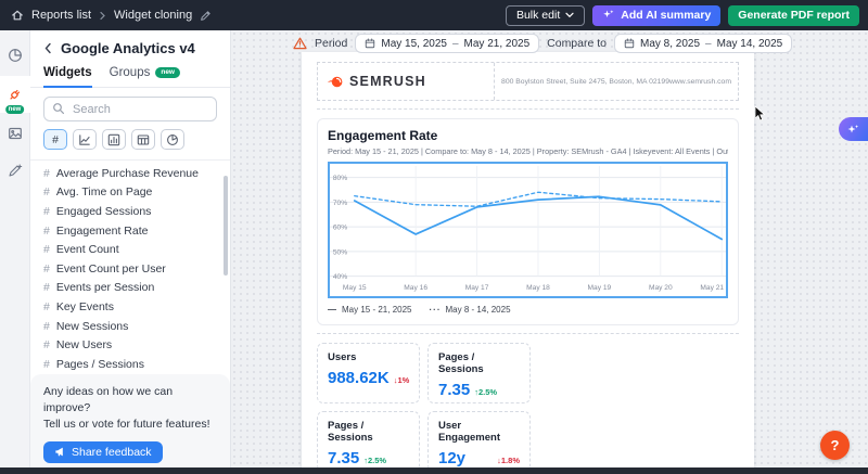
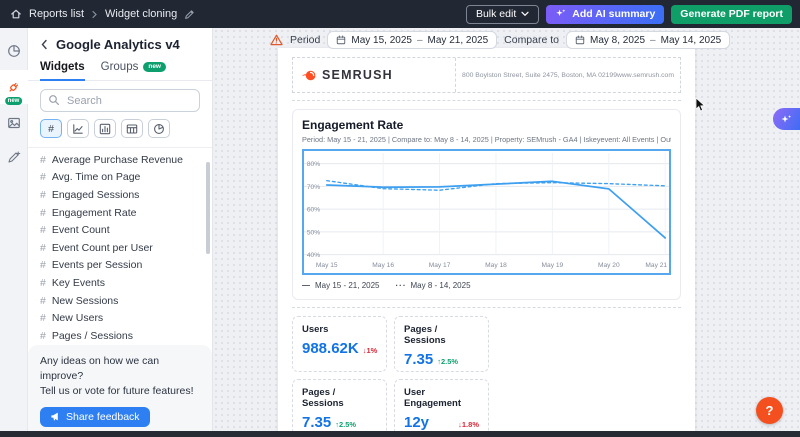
May 15 - 21, 2025/May 16: 57% -> 70%
May 15 - 21, 2025/May 17: 68% -> 70%
May 8 - 14, 2025/May 18: 74% -> 71%
May 15 - 21, 2025/May 21: 55% -> 47%
